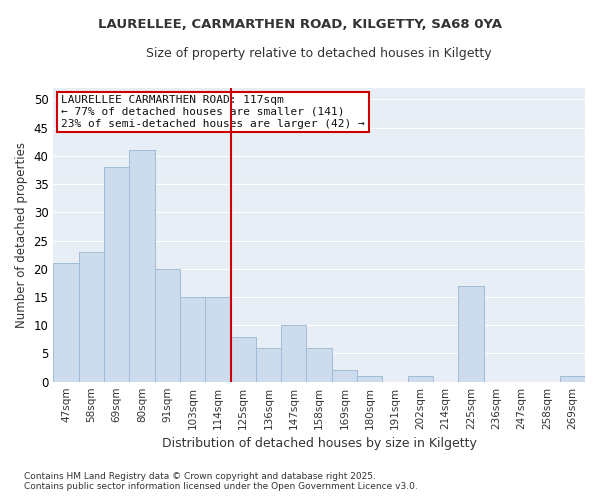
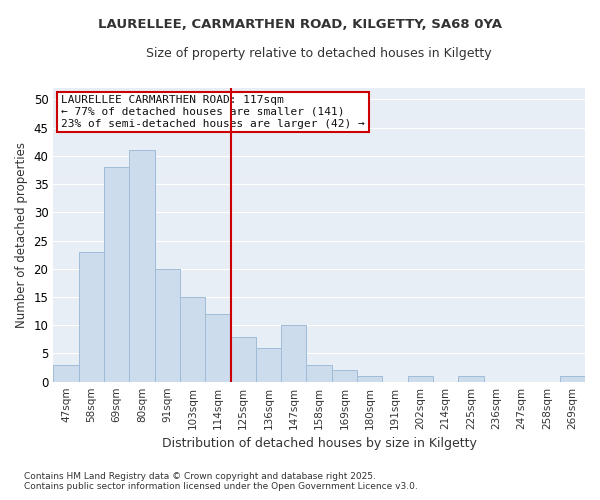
47sqm: 21 -> 3
114sqm: 15 -> 12
158sqm: 6 -> 3
225sqm: 17 -> 1
